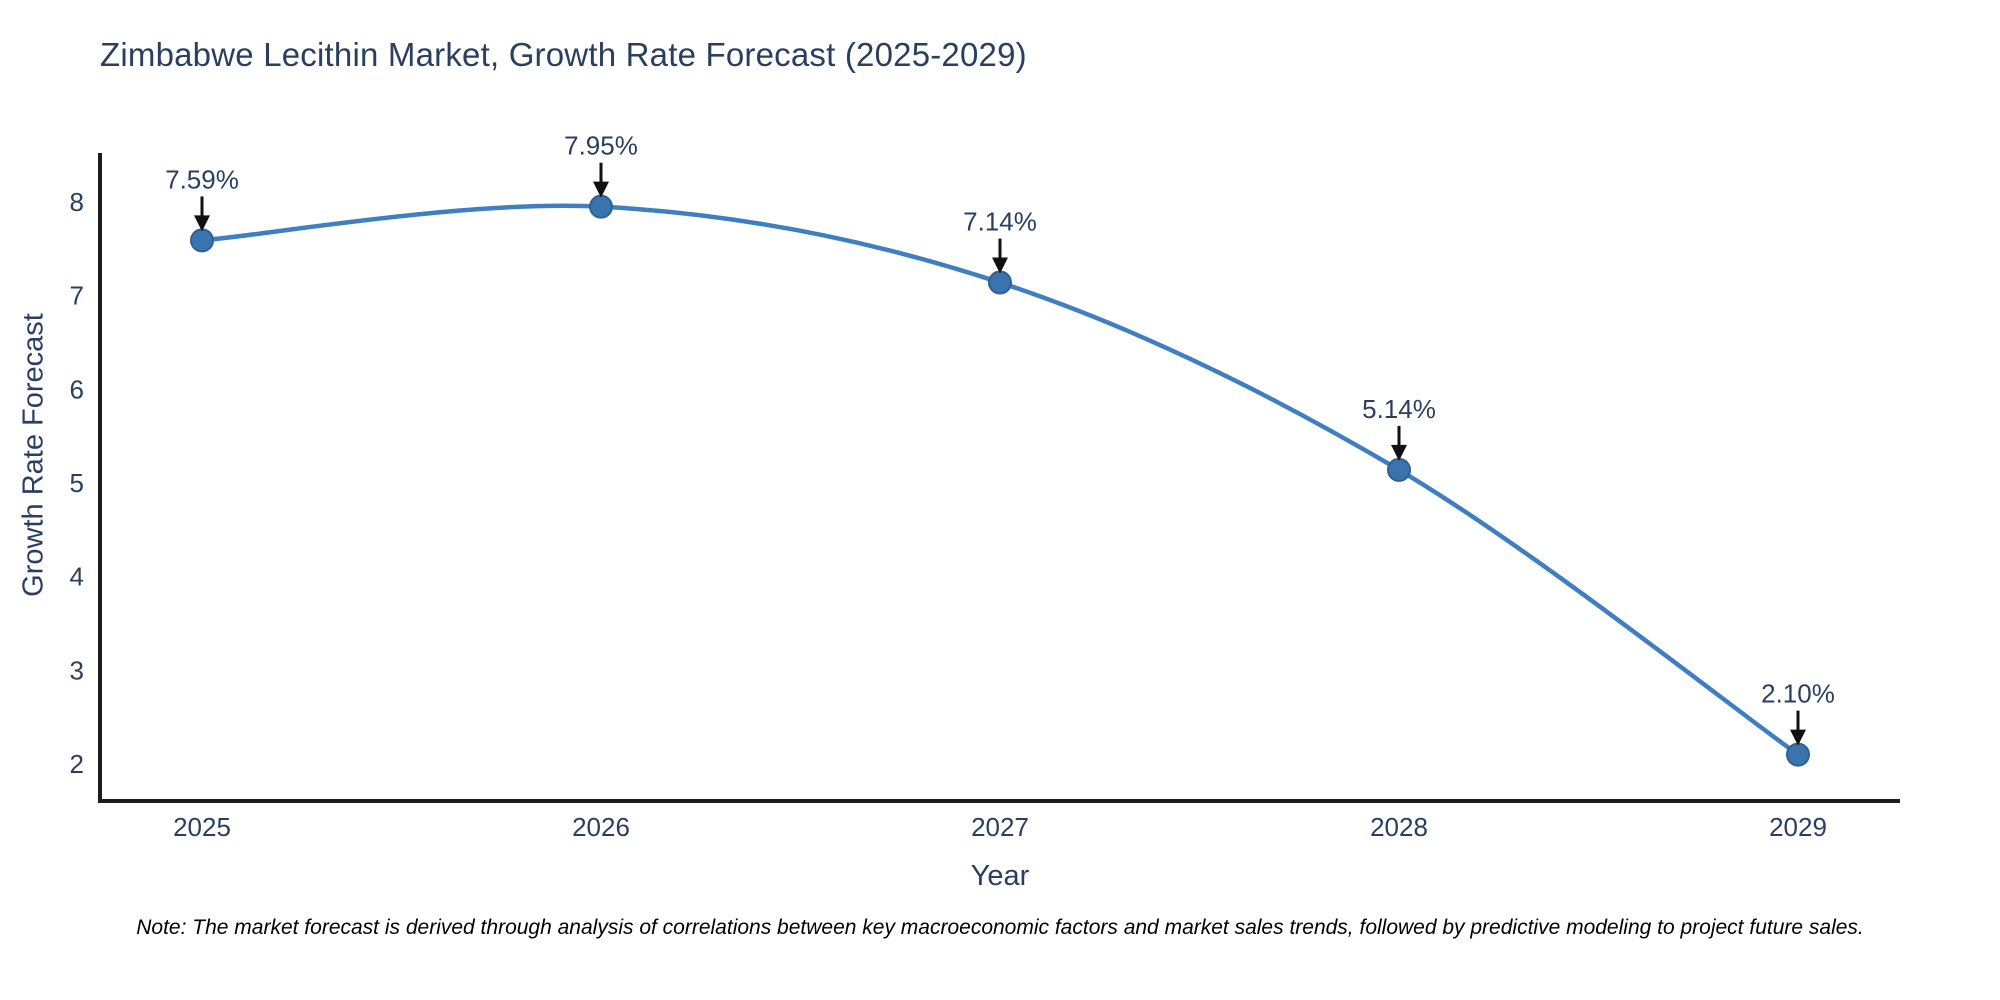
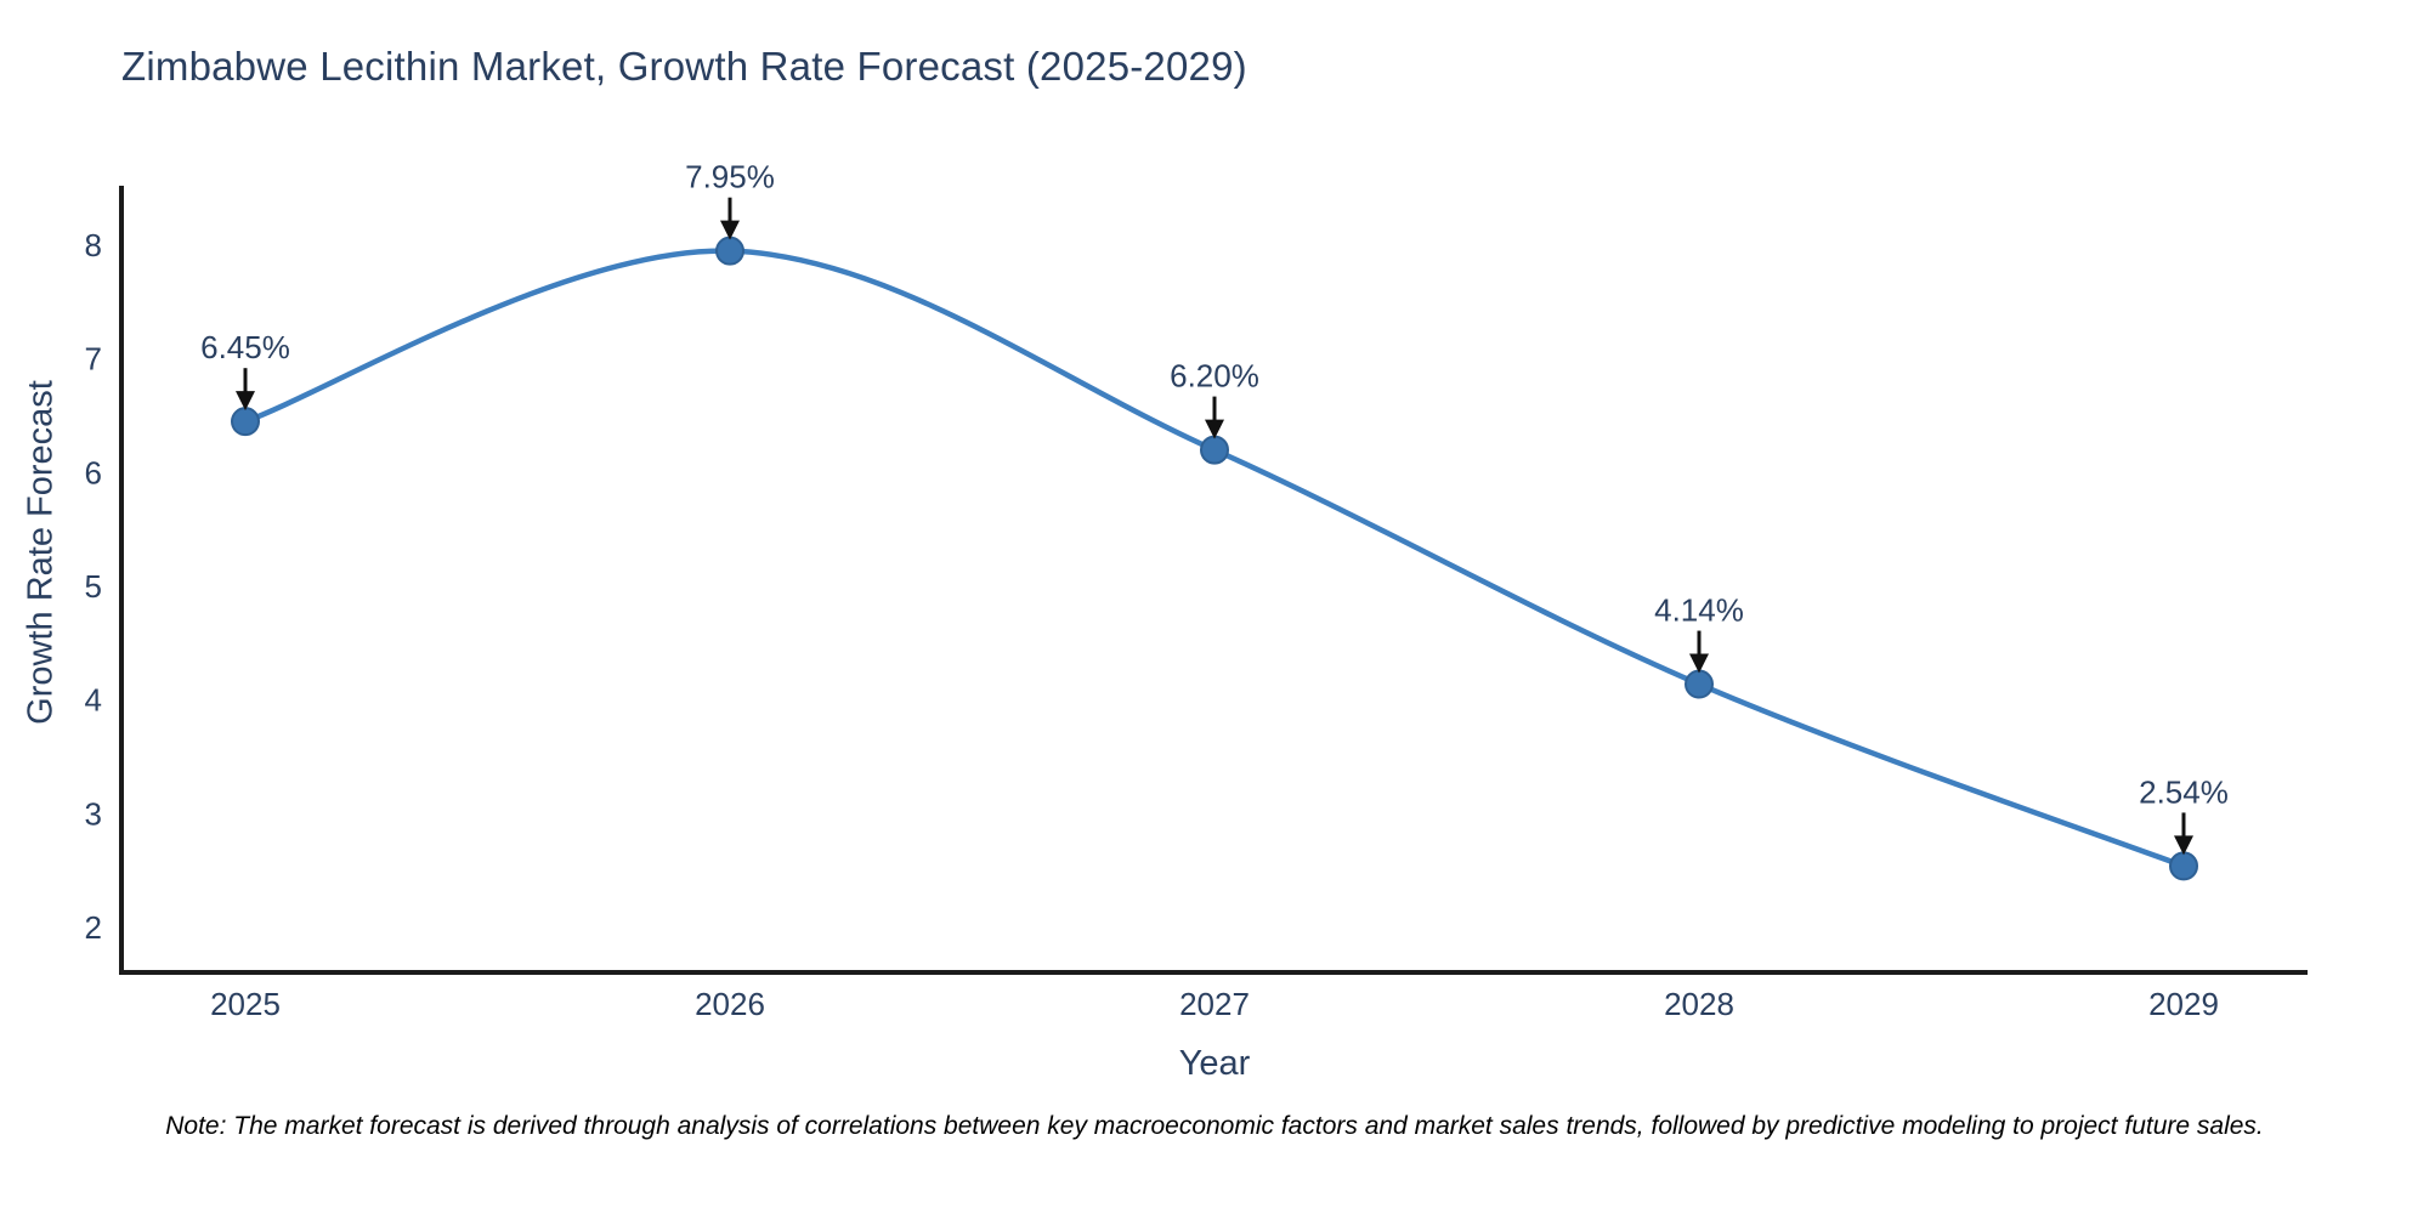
2025: 7.59% -> 6.45%
2027: 7.14% -> 6.20%
2028: 5.14% -> 4.14%
2029: 2.10% -> 2.54%
